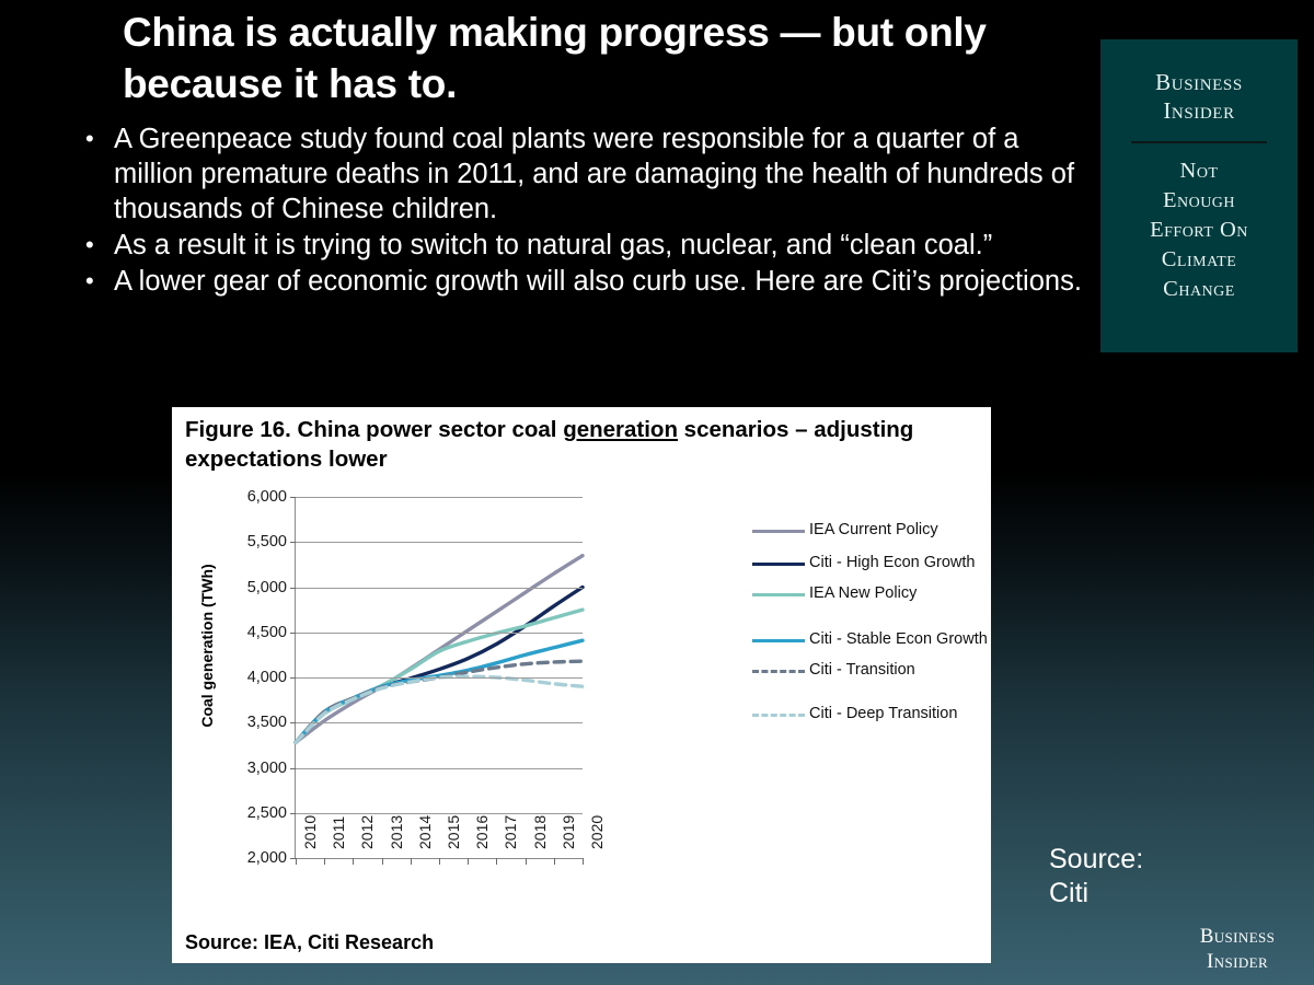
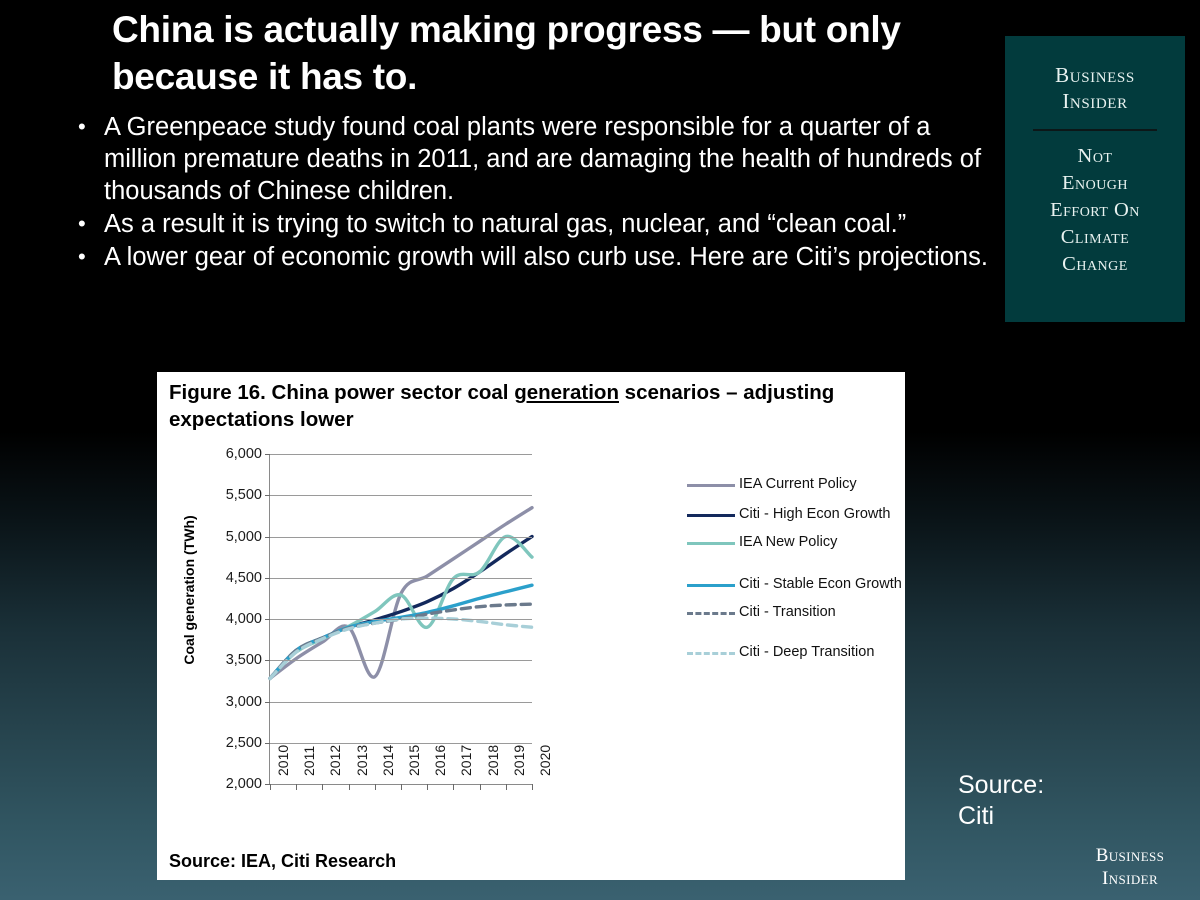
IEA Current Policy/2014: 4100 -> 3300
IEA New Policy/2016: 4400 -> 3900
IEA New Policy/2019: 4700 -> 5000
